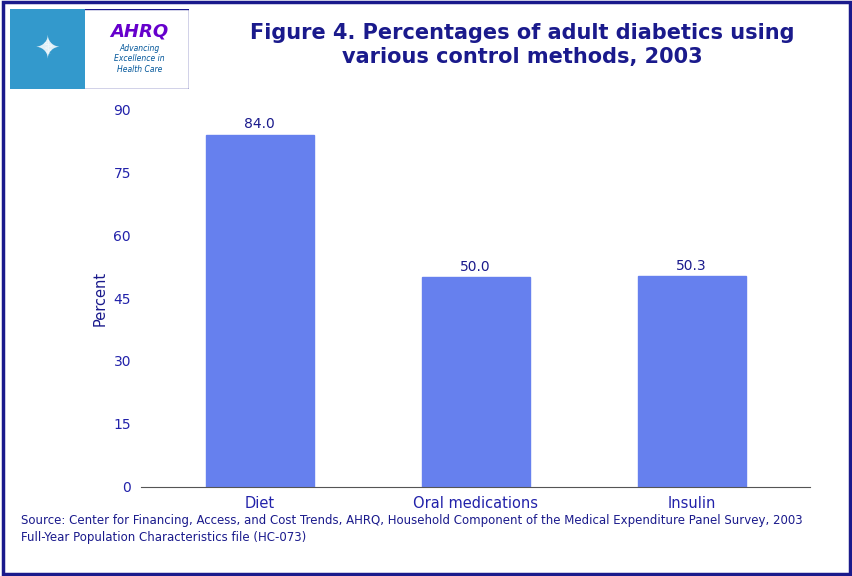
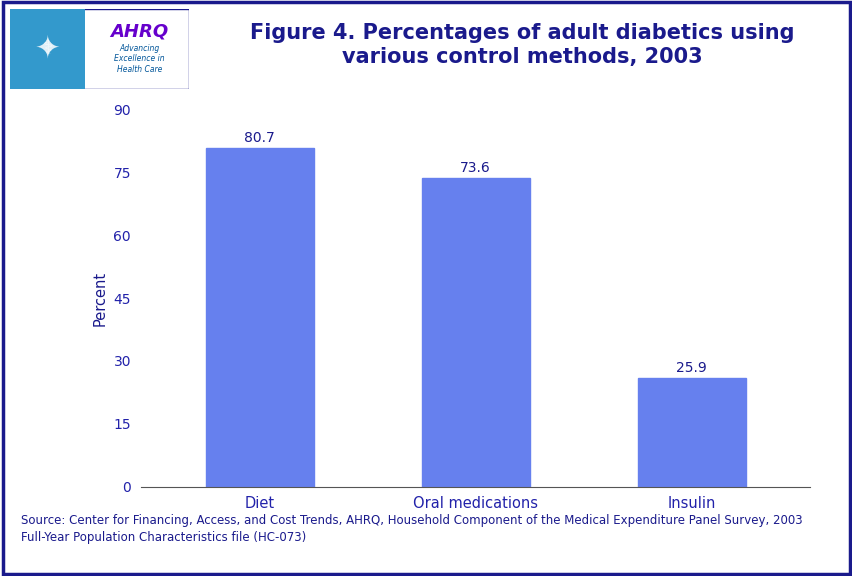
Diet: 84.0 -> 80.7
Oral medications: 50.0 -> 73.6
Insulin: 50.3 -> 25.9
